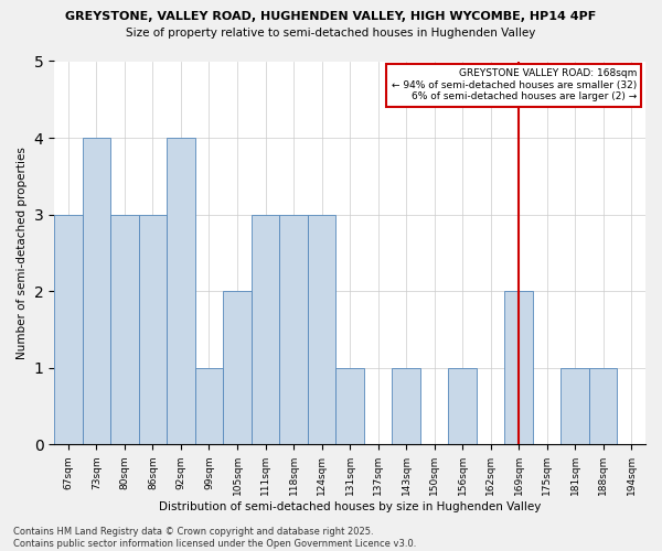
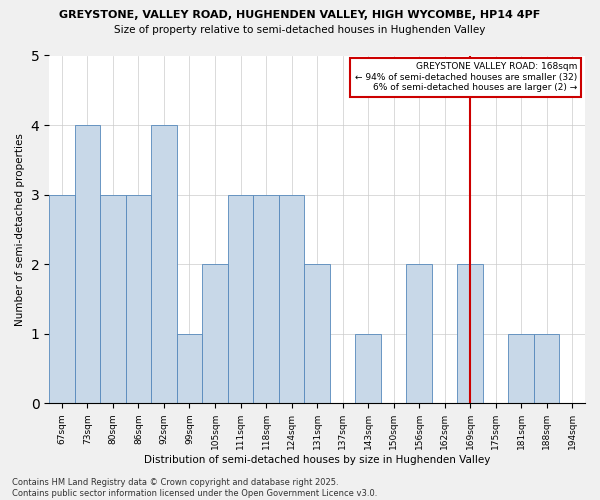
131sqm: 1 -> 2
156sqm: 1 -> 2
